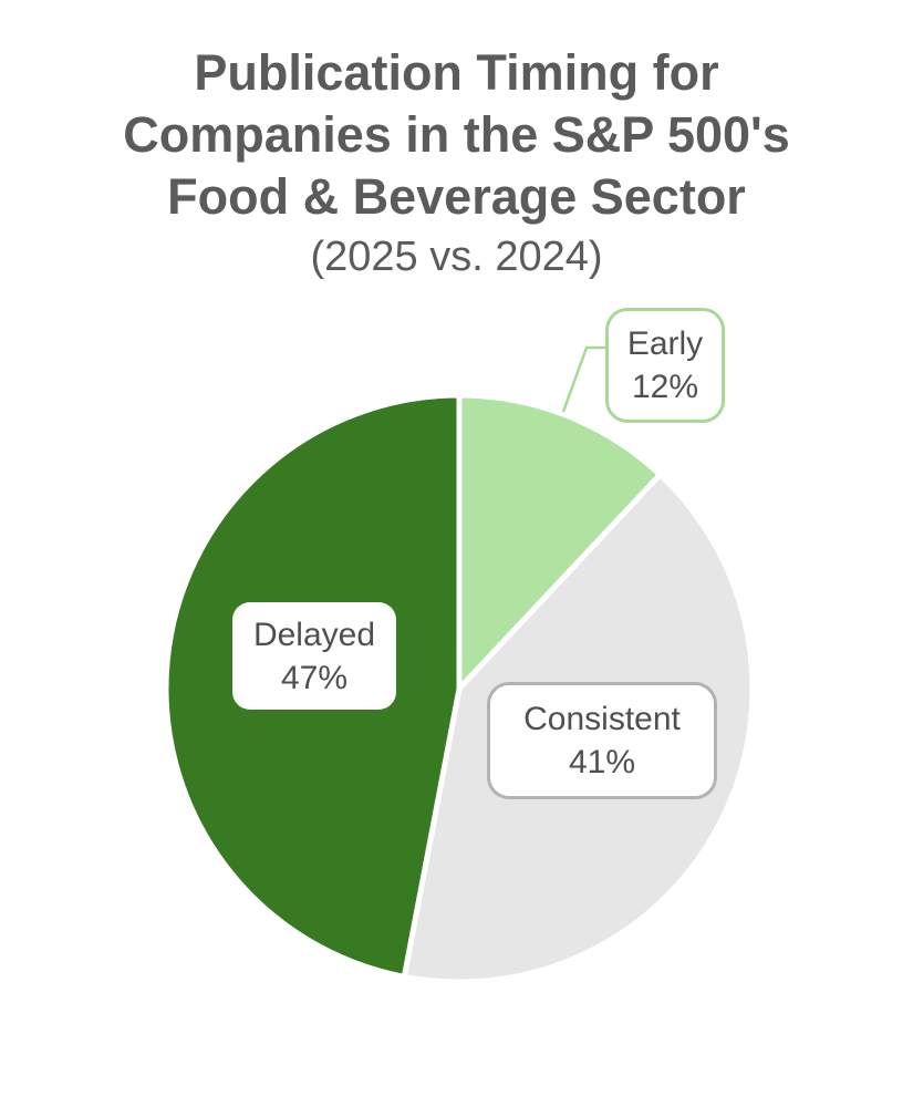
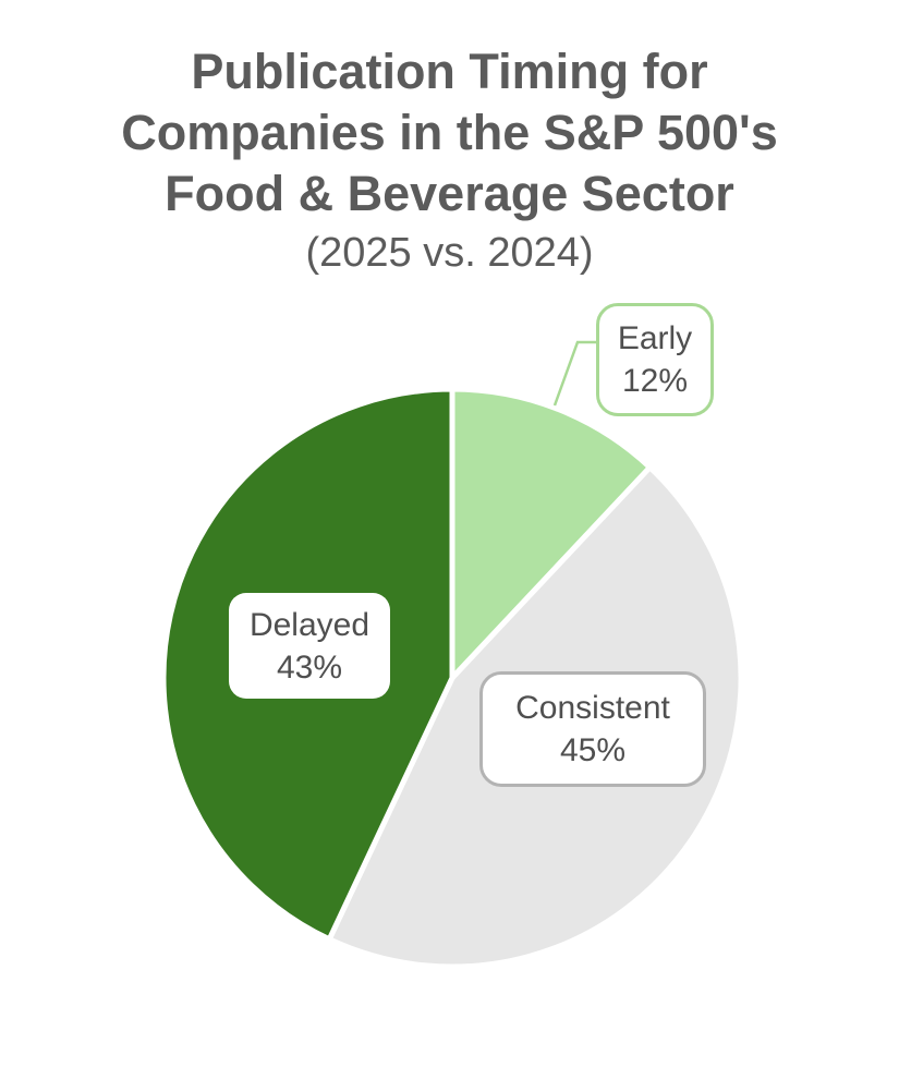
Consistent: 41% -> 45%
Delayed: 47% -> 43%
